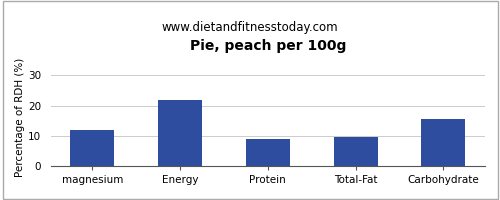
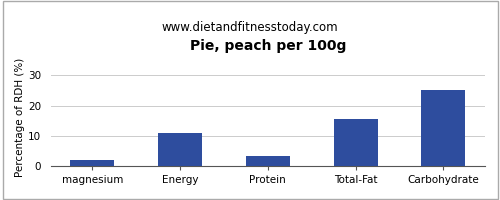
magnesium: 12.0 -> 2.0
Energy: 22.0 -> 11.0
Protein: 9.0 -> 3.2
Total-Fat: 9.5 -> 15.5
Carbohydrate: 15.5 -> 25.2
